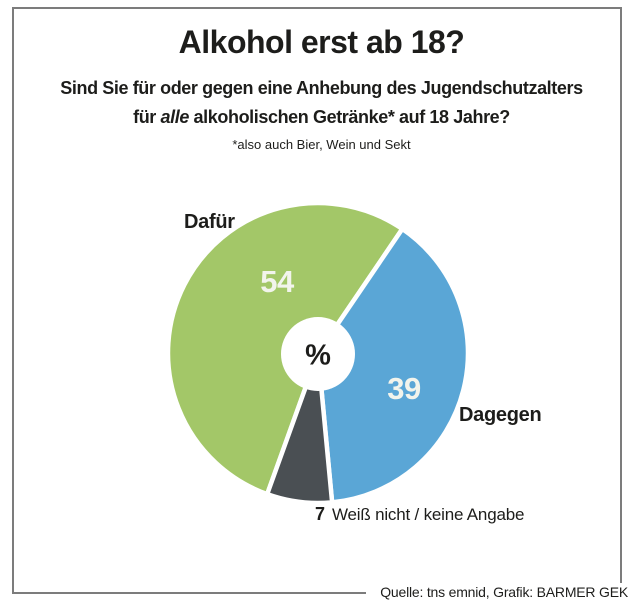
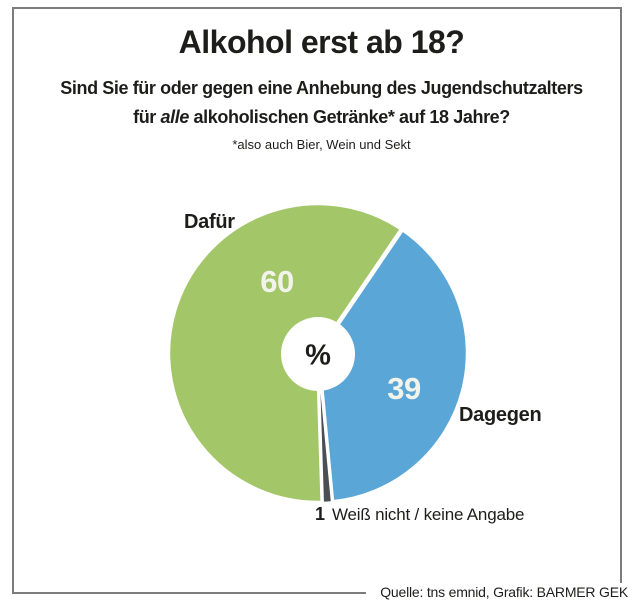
Weiß nicht / keine Angabe: 7 -> 1
Dafür: 54 -> 60
